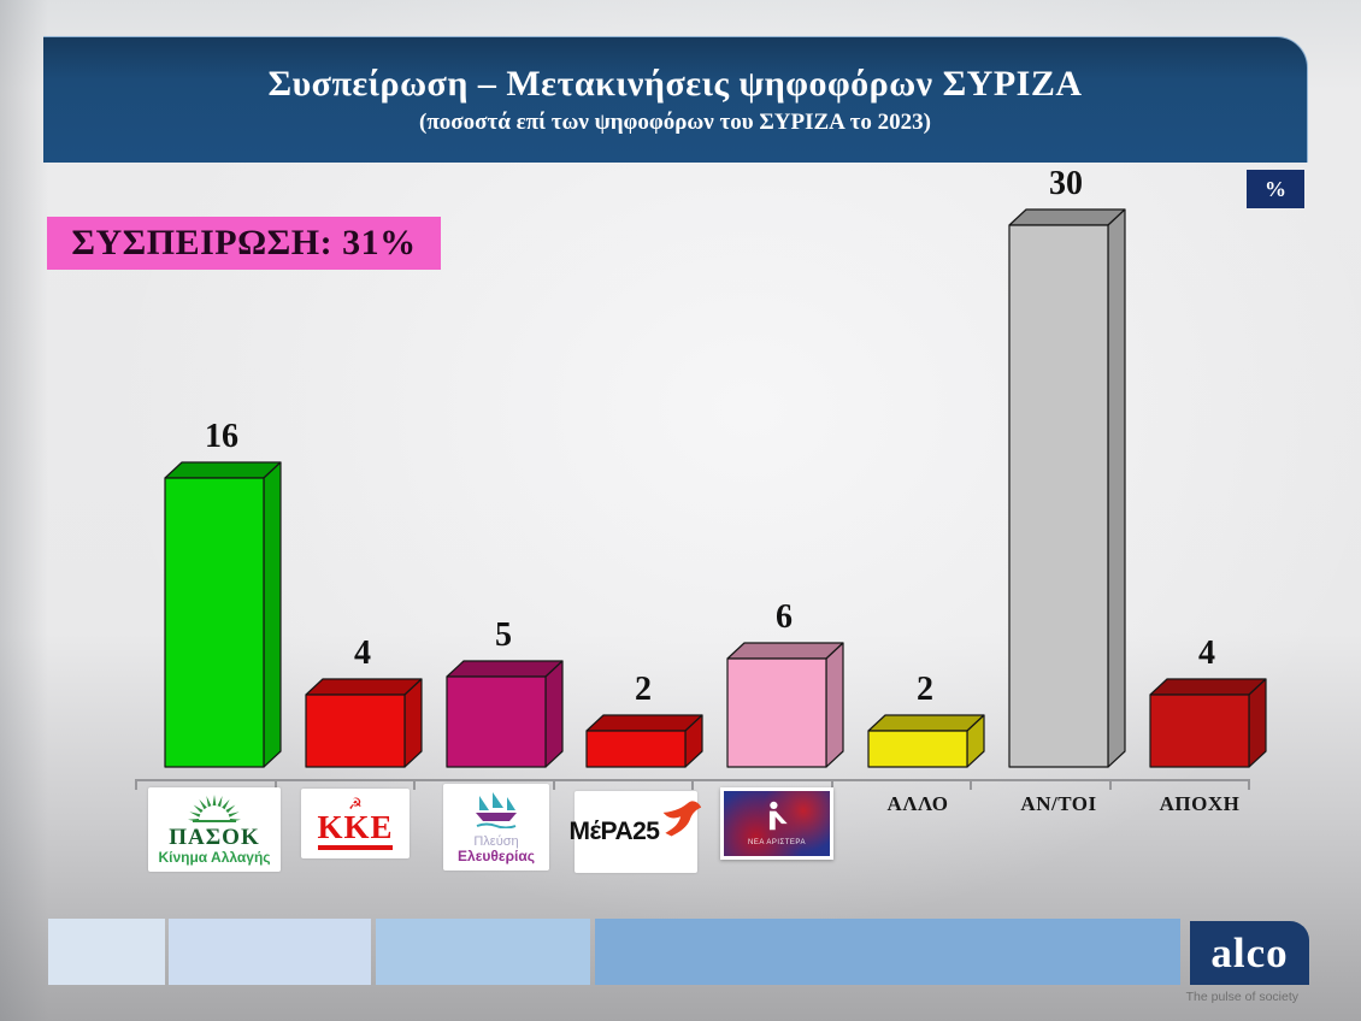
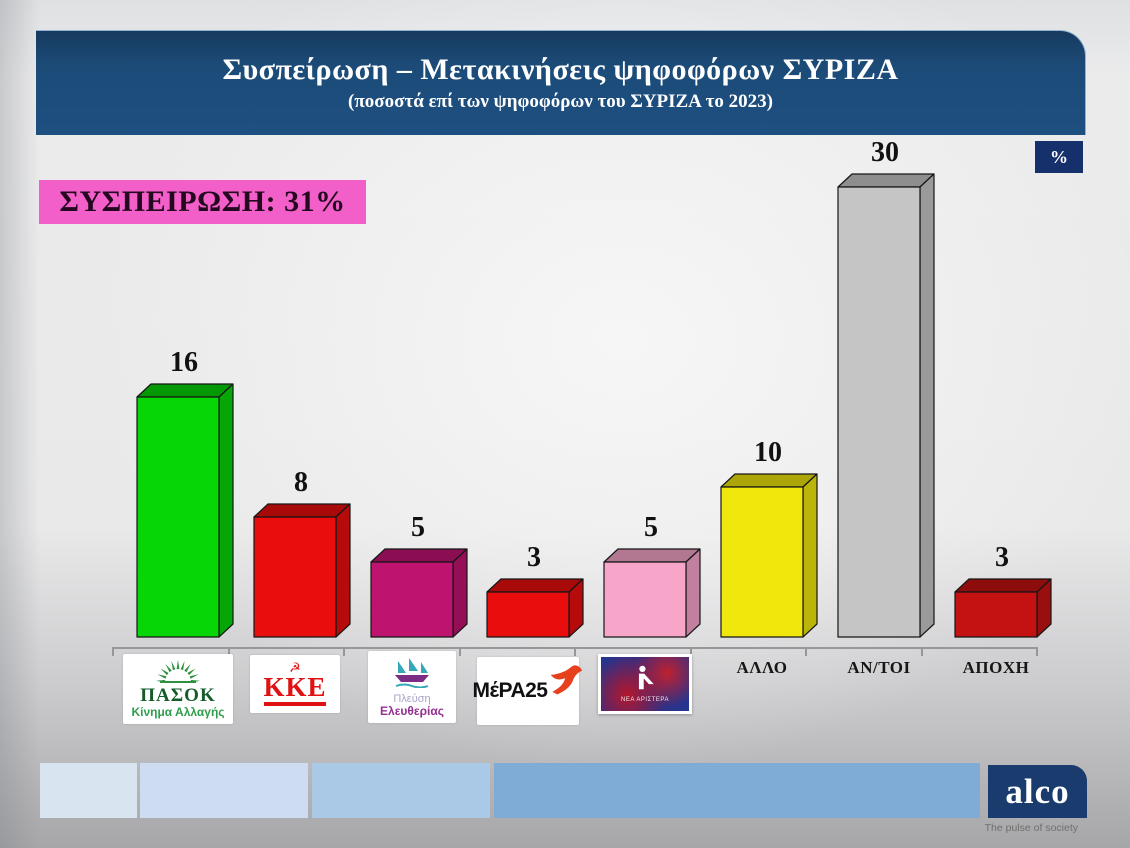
ΚΚΕ: 4 -> 8
ΜέΡΑ25: 2 -> 3
ΝΕΑ ΑΡΙΣΤΕΡΑ: 6 -> 5
ΑΛΛΟ: 2 -> 10
ΑΠΟΧΗ: 4 -> 3
